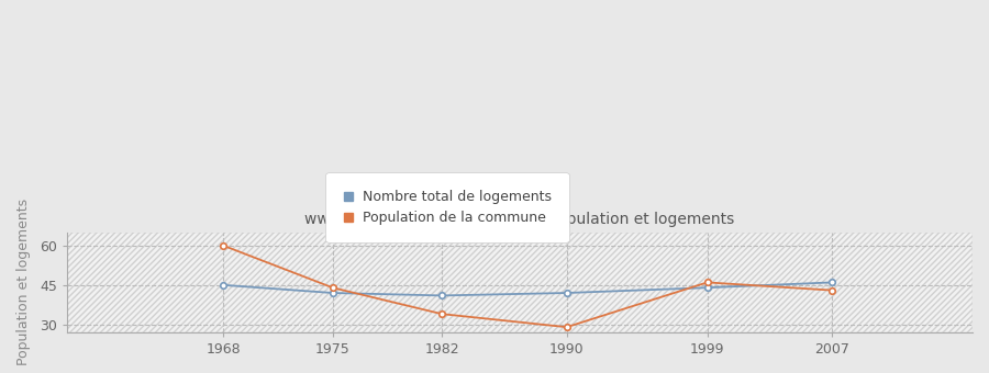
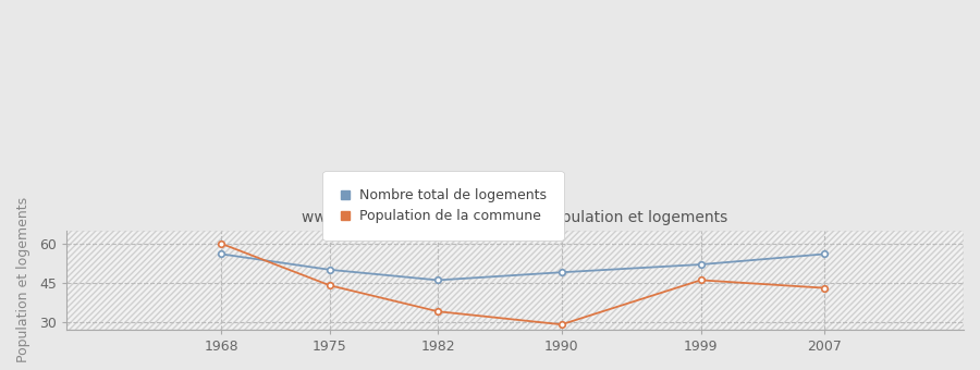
Nombre total de logements/1968: 45 -> 56
Nombre total de logements/1975: 42 -> 50
Nombre total de logements/1982: 41 -> 46
Nombre total de logements/1990: 42 -> 49
Nombre total de logements/1999: 44 -> 52
Nombre total de logements/2007: 46 -> 56
